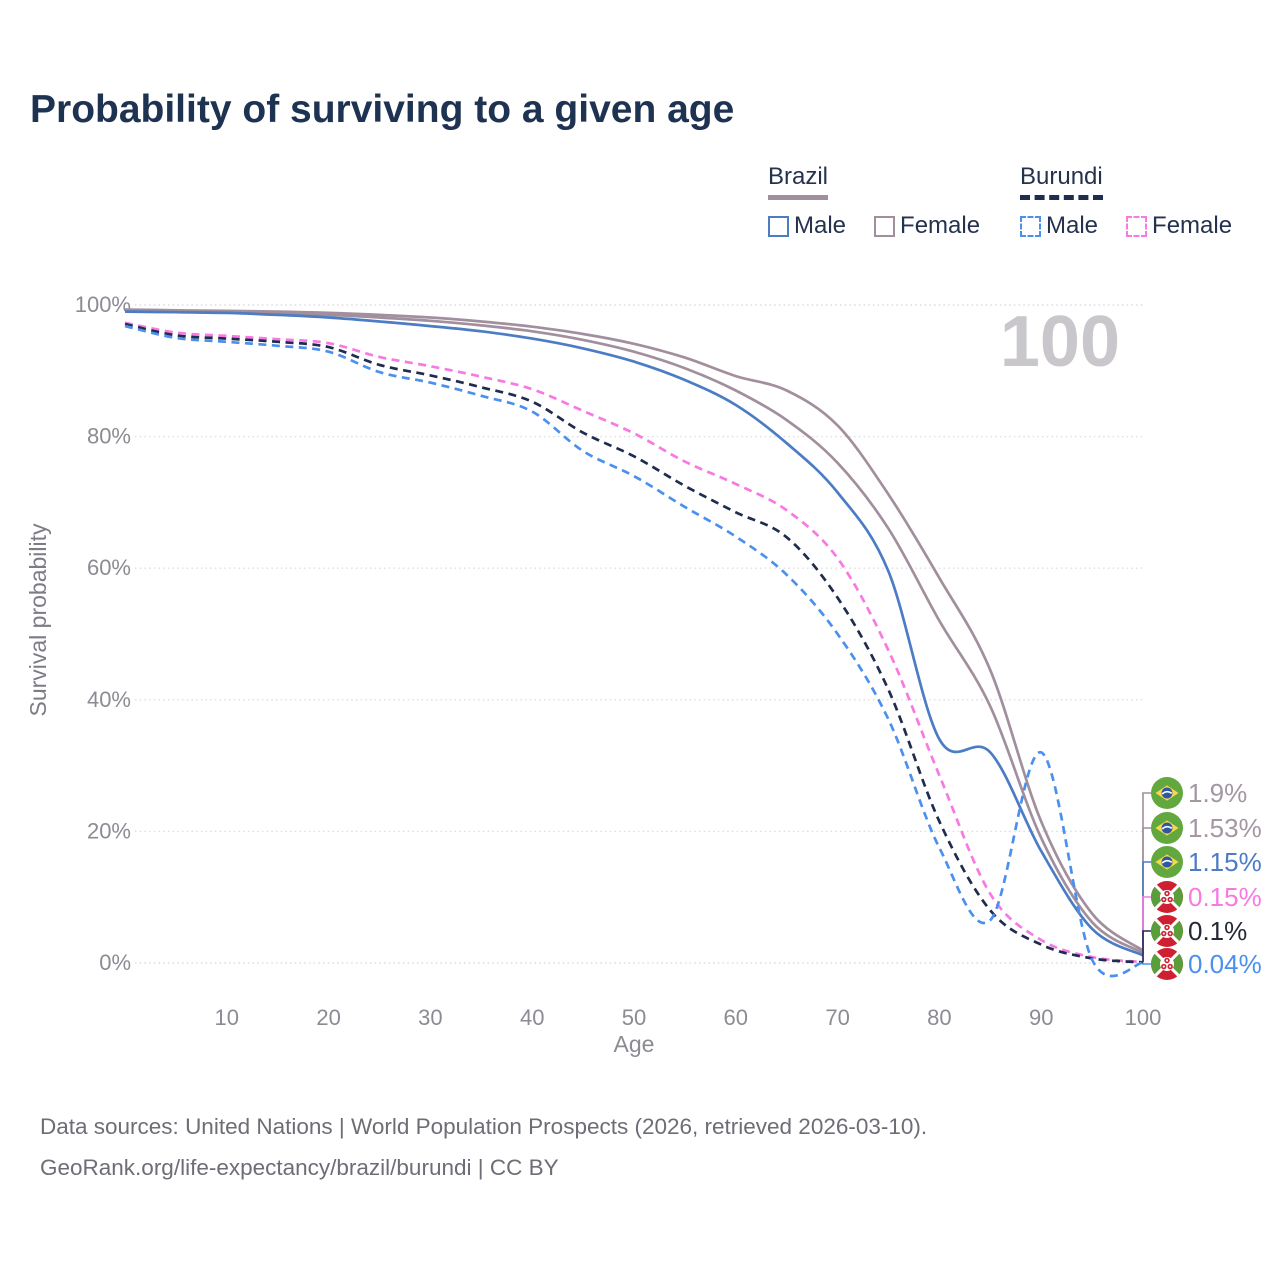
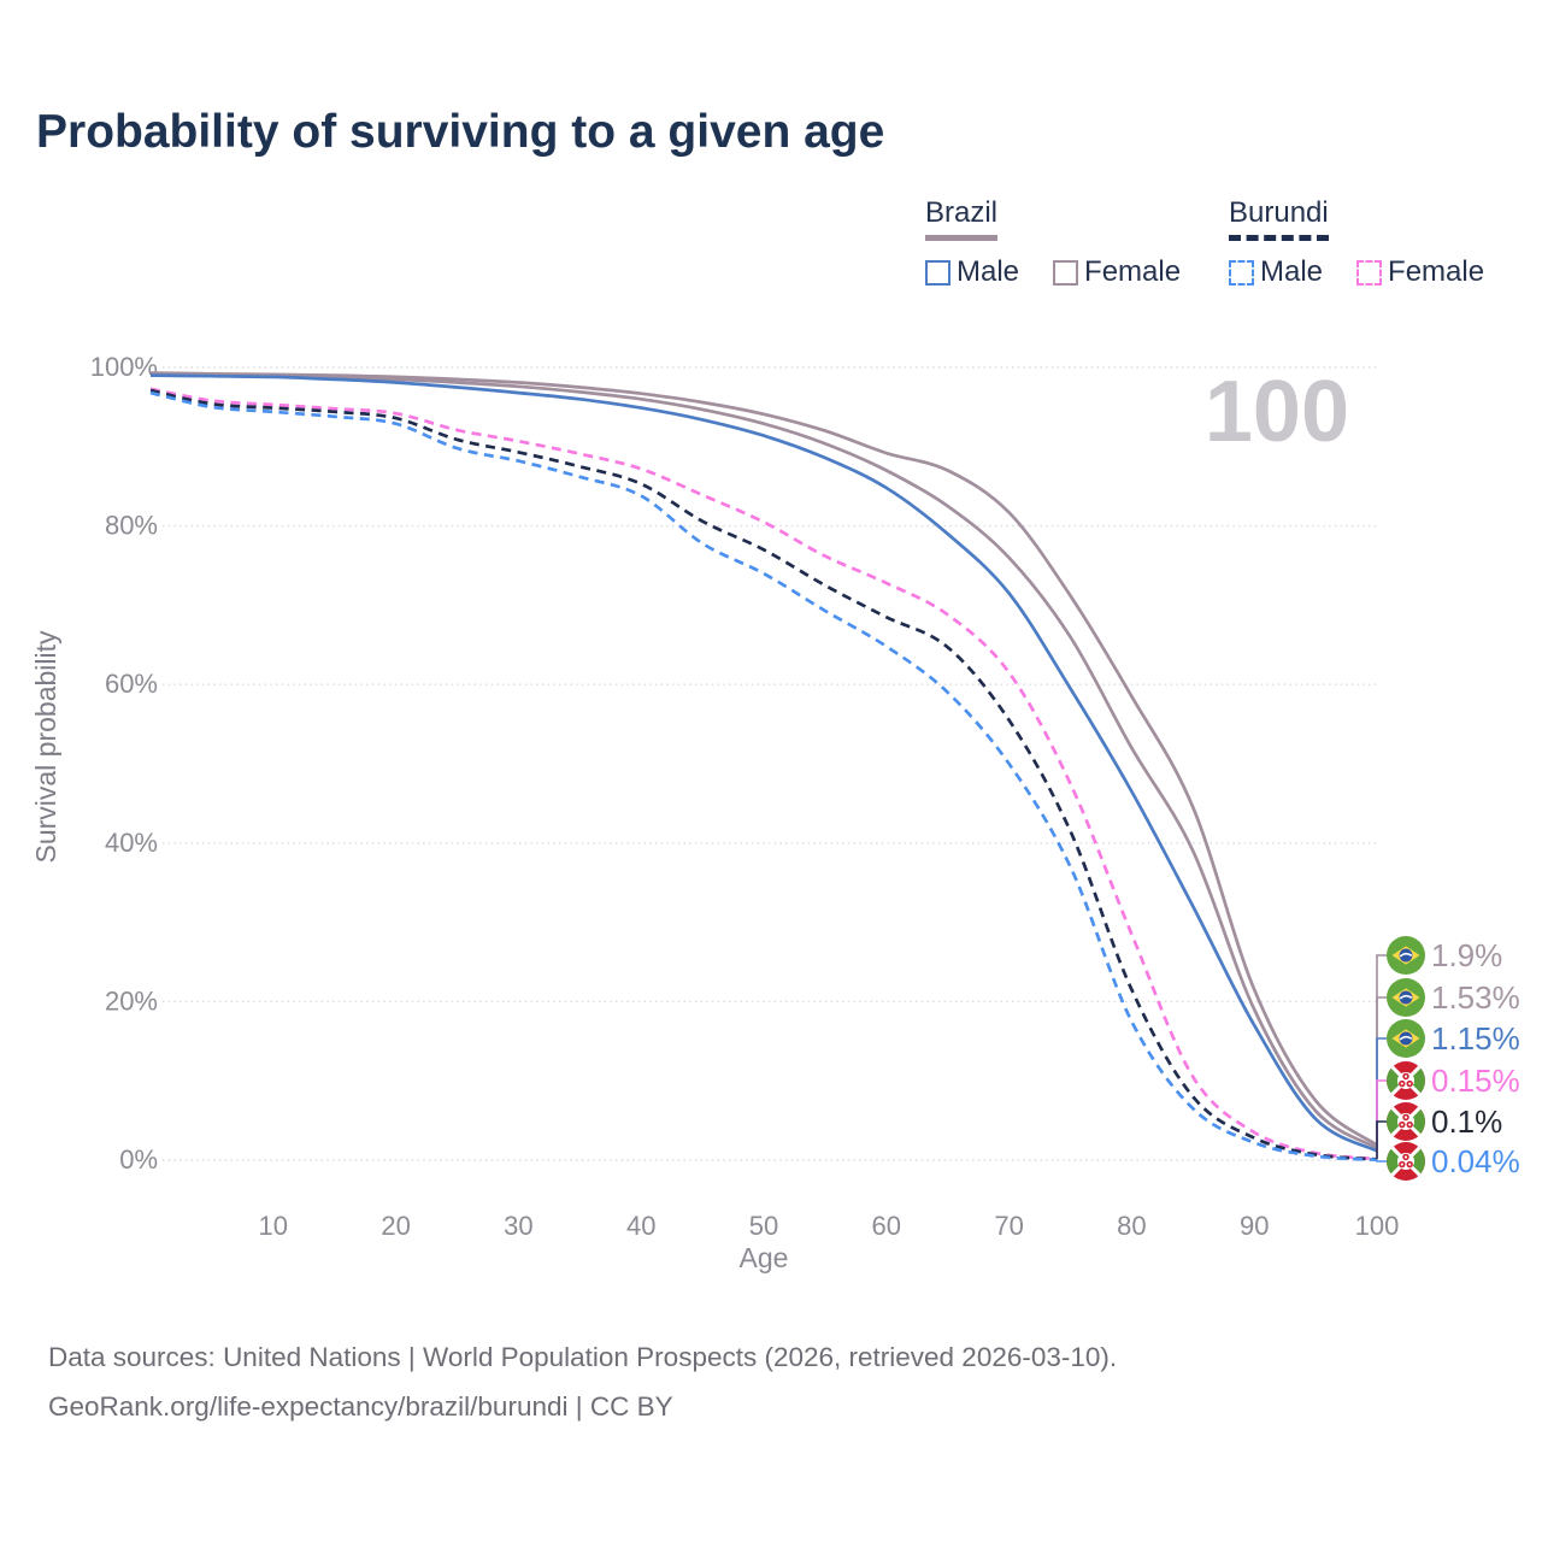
Brazil Male/80: 34% -> 46%
Burundi Male/90: 32% -> 2%
